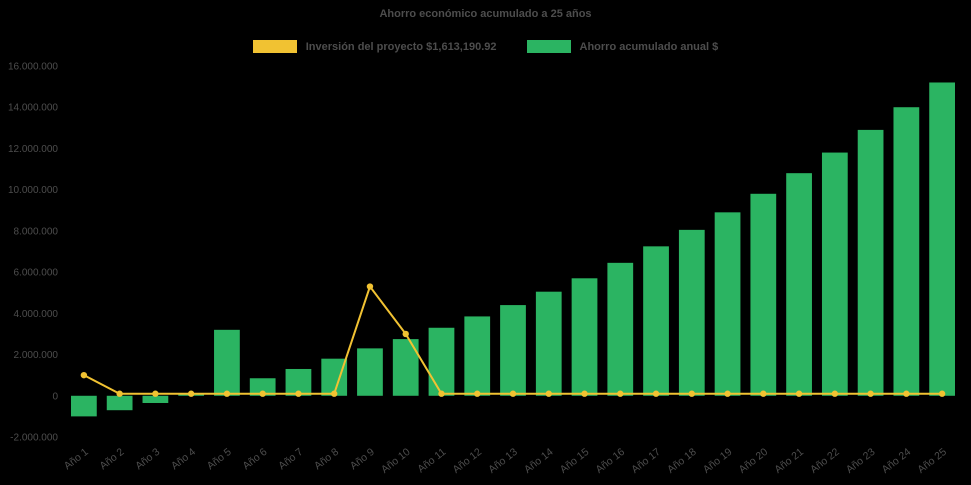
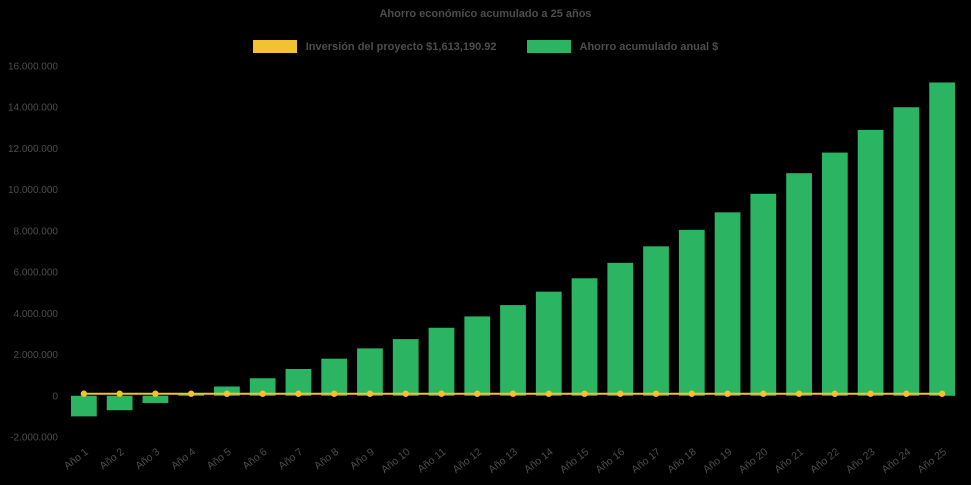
Inversión del proyecto $1,613,190.92/Año 1: 1000000 -> 100000
Ahorro acumulado anual $/Año 5: 3200000 -> 400000
Inversión del proyecto $1,613,190.92/Año 9: 5300000 -> 100000
Inversión del proyecto $1,613,190.92/Año 10: 3000000 -> 100000
